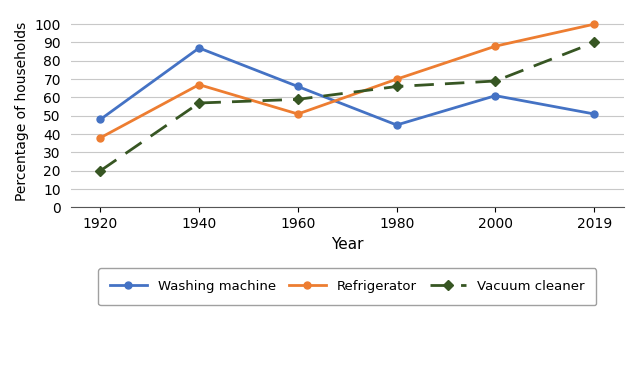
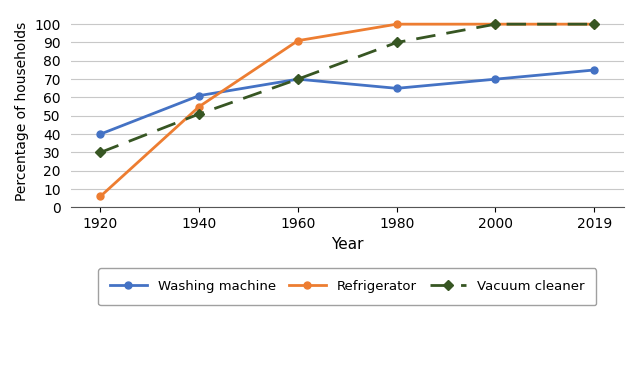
Washing machine/1920: 48 -> 40
Refrigerator/1920: 38 -> 6
Vacuum cleaner/1920: 20 -> 30
Washing machine/1940: 87 -> 61
Refrigerator/1940: 67 -> 55
Vacuum cleaner/1940: 57 -> 51
Washing machine/1960: 66 -> 70
Refrigerator/1960: 51 -> 91
Vacuum cleaner/1960: 59 -> 70
Washing machine/1980: 45 -> 65
Refrigerator/1980: 70 -> 100
Vacuum cleaner/1980: 66 -> 90
Washing machine/2000: 61 -> 70
Refrigerator/2000: 88 -> 100
Vacuum cleaner/2000: 69 -> 100
Washing machine/2019: 51 -> 75
Vacuum cleaner/2019: 90 -> 100
